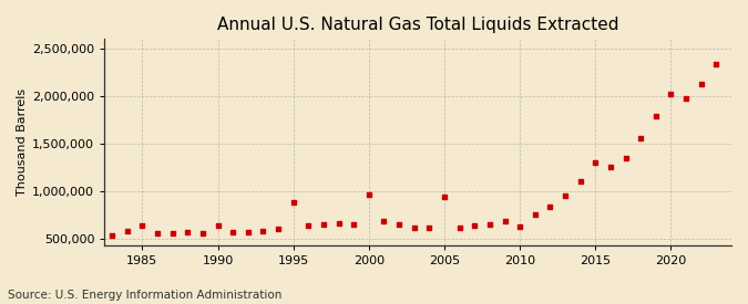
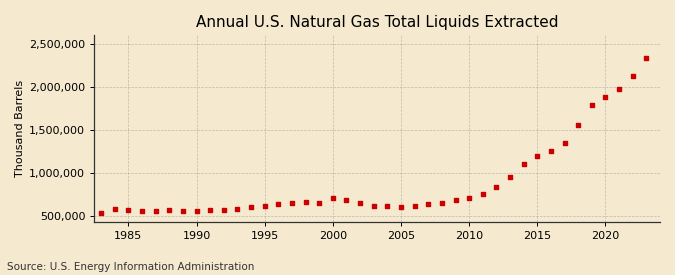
1985: 640,000 -> 560,000
1990: 640,000 -> 560,000
1995: 880,000 -> 620,000
2000: 960,000 -> 710,000
2005: 940,000 -> 600,000
2010: 620,000 -> 710,000
2015: 1,300,000 -> 1,200,000
2020: 2,020,000 -> 1,880,000
